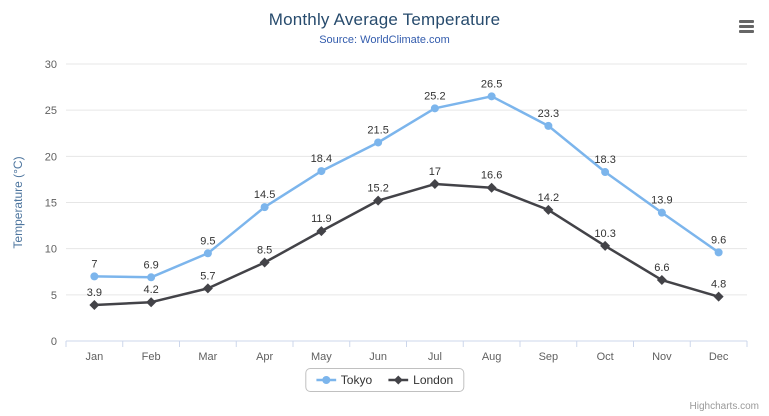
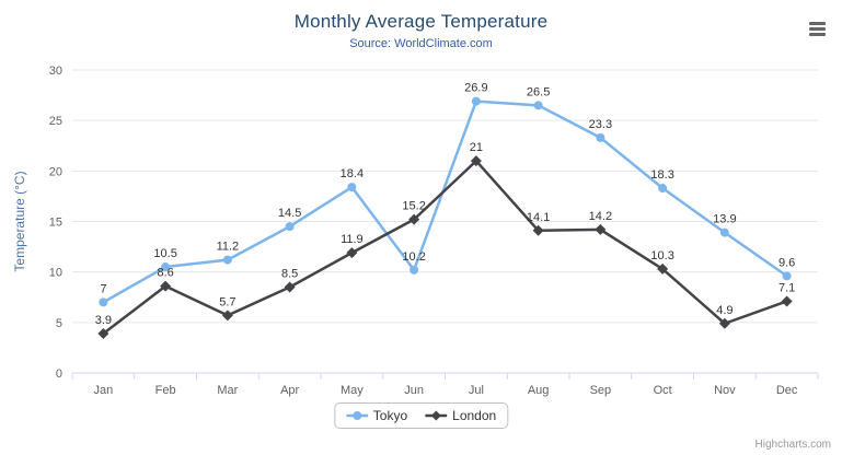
Tokyo/Feb: 6.9 -> 10.5
London/Feb: 4.2 -> 8.6
Tokyo/Mar: 9.5 -> 11.2
Tokyo/Jun: 21.5 -> 10.2
Tokyo/Jul: 25.2 -> 26.9
London/Jul: 17 -> 21
London/Aug: 16.6 -> 14.1
London/Nov: 6.6 -> 4.9
London/Dec: 4.8 -> 7.1
